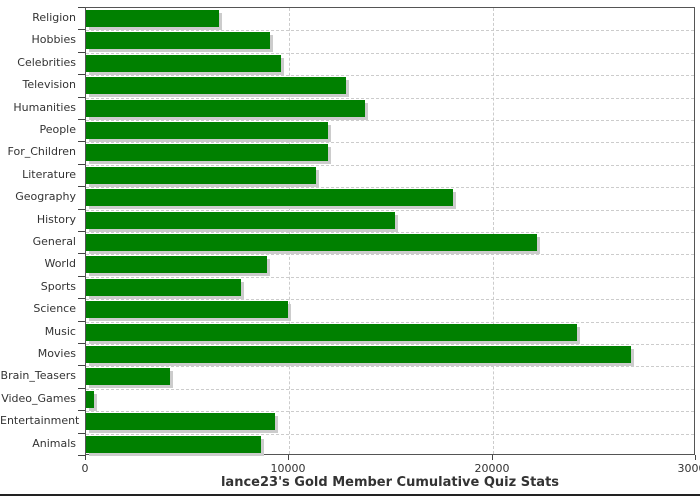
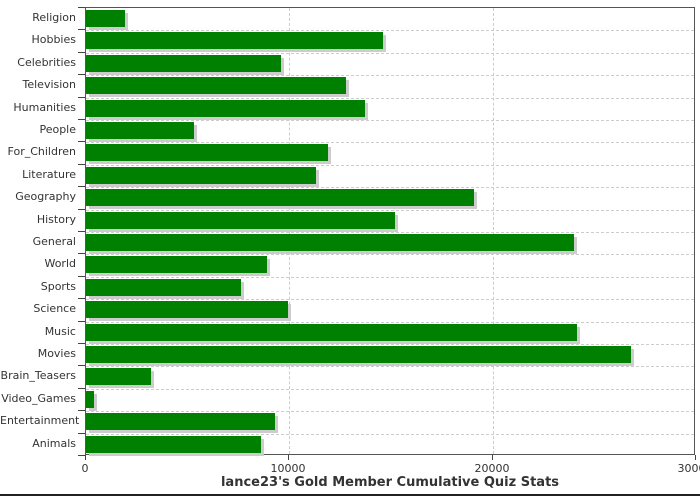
Religion: 6600 -> 1900
Hobbies: 9000 -> 14600
People: 11900 -> 5300
Geography: 18000 -> 19100
General: 22200 -> 24000
Brain_Teasers: 4200 -> 3200
